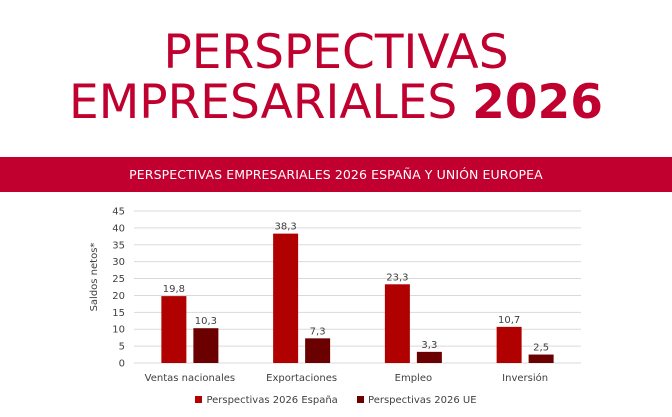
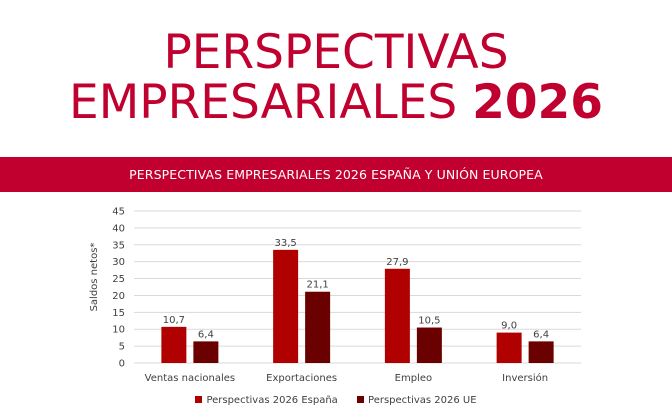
Perspectivas 2026 España/Ventas nacionales: 19,8 -> 10,7
Perspectivas 2026 UE/Ventas nacionales: 10,3 -> 6,4
Perspectivas 2026 España/Exportaciones: 38,3 -> 33,5
Perspectivas 2026 UE/Exportaciones: 7,3 -> 21,1
Perspectivas 2026 España/Empleo: 23,3 -> 27,9
Perspectivas 2026 UE/Empleo: 3,3 -> 10,5
Perspectivas 2026 España/Inversión: 10,7 -> 9,0
Perspectivas 2026 UE/Inversión: 2,5 -> 6,4
